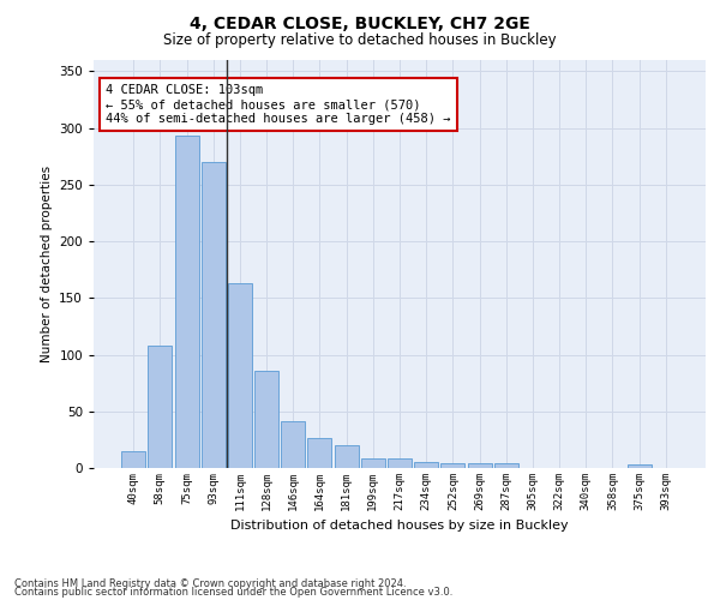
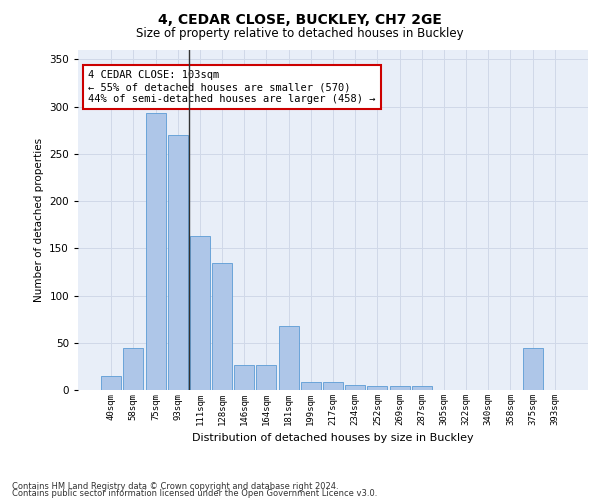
58sqm: 108 -> 44
128sqm: 86 -> 134
146sqm: 41 -> 26
181sqm: 20 -> 68
375sqm: 3 -> 44
